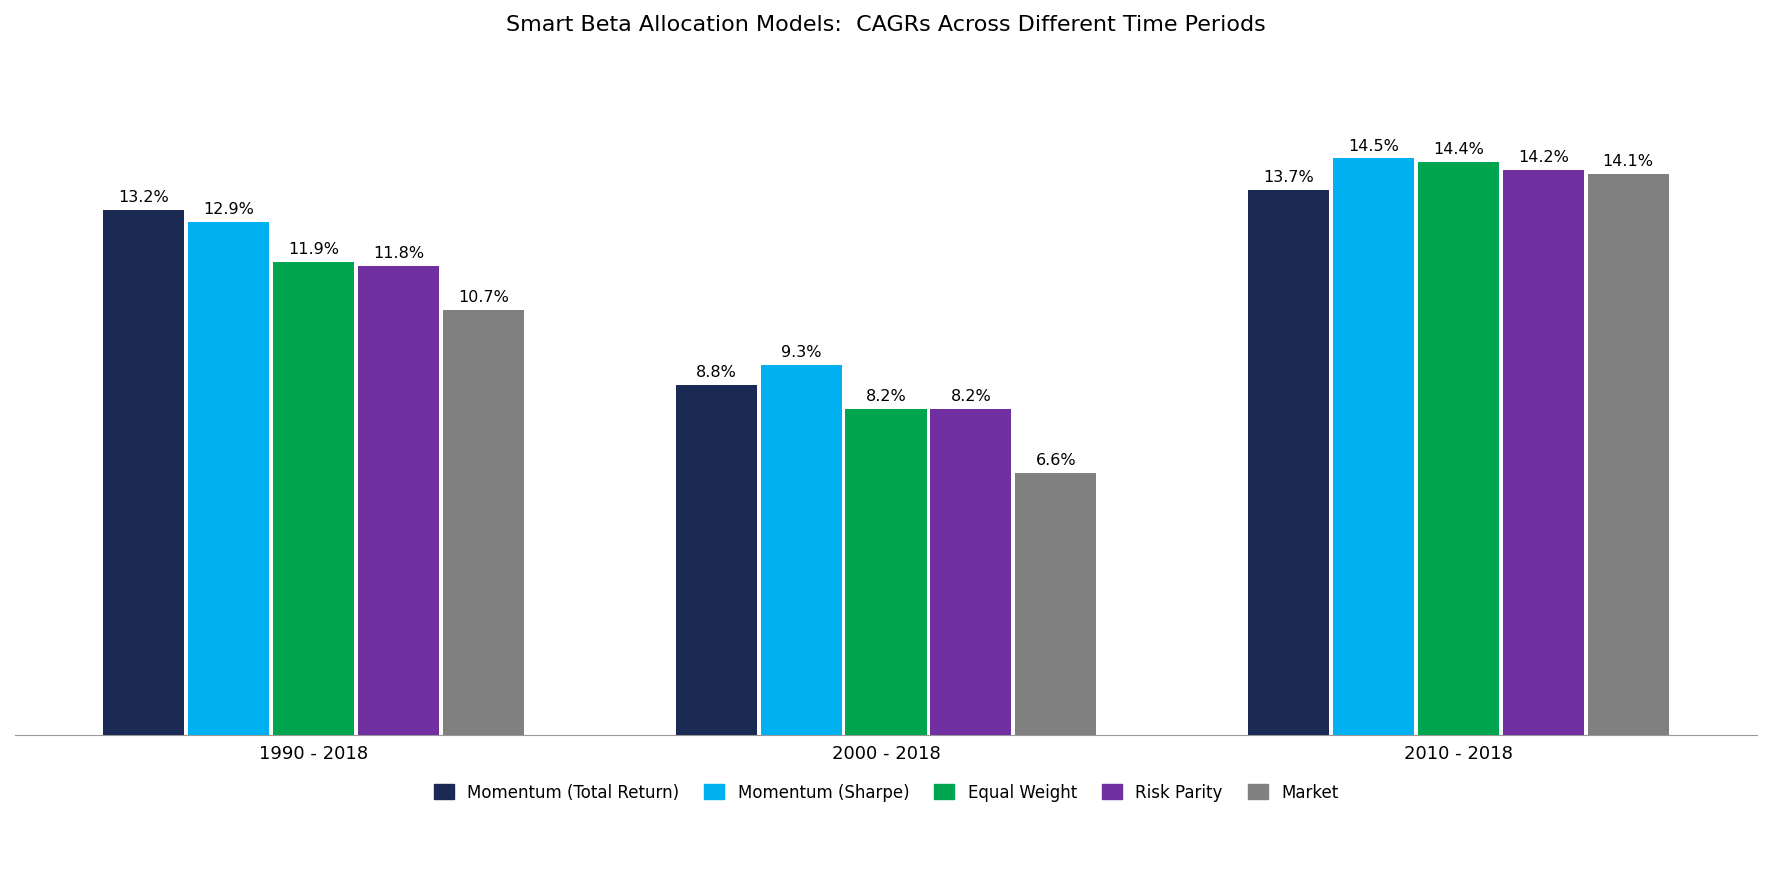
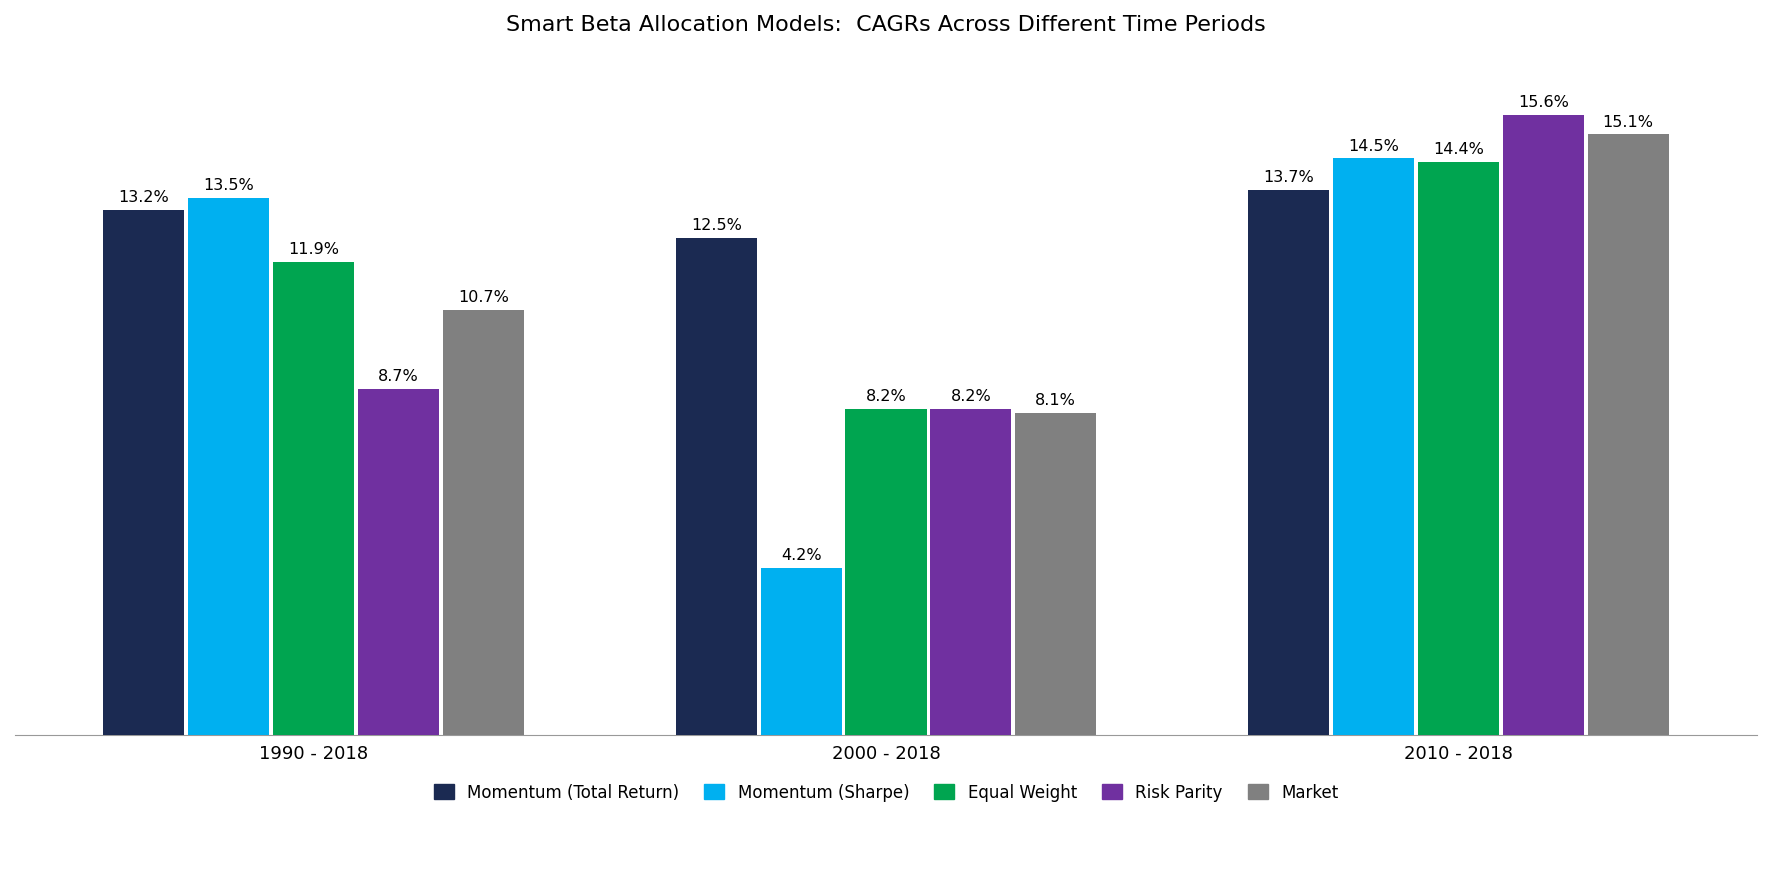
Momentum (Sharpe)/1990 - 2018: 12.9% -> 13.5%
Risk Parity/1990 - 2018: 11.8% -> 8.7%
Momentum (Total Return)/2000 - 2018: 8.8% -> 12.5%
Momentum (Sharpe)/2000 - 2018: 9.3% -> 4.2%
Market/2000 - 2018: 6.6% -> 8.1%
Risk Parity/2010 - 2018: 14.2% -> 15.6%
Market/2010 - 2018: 14.1% -> 15.1%
